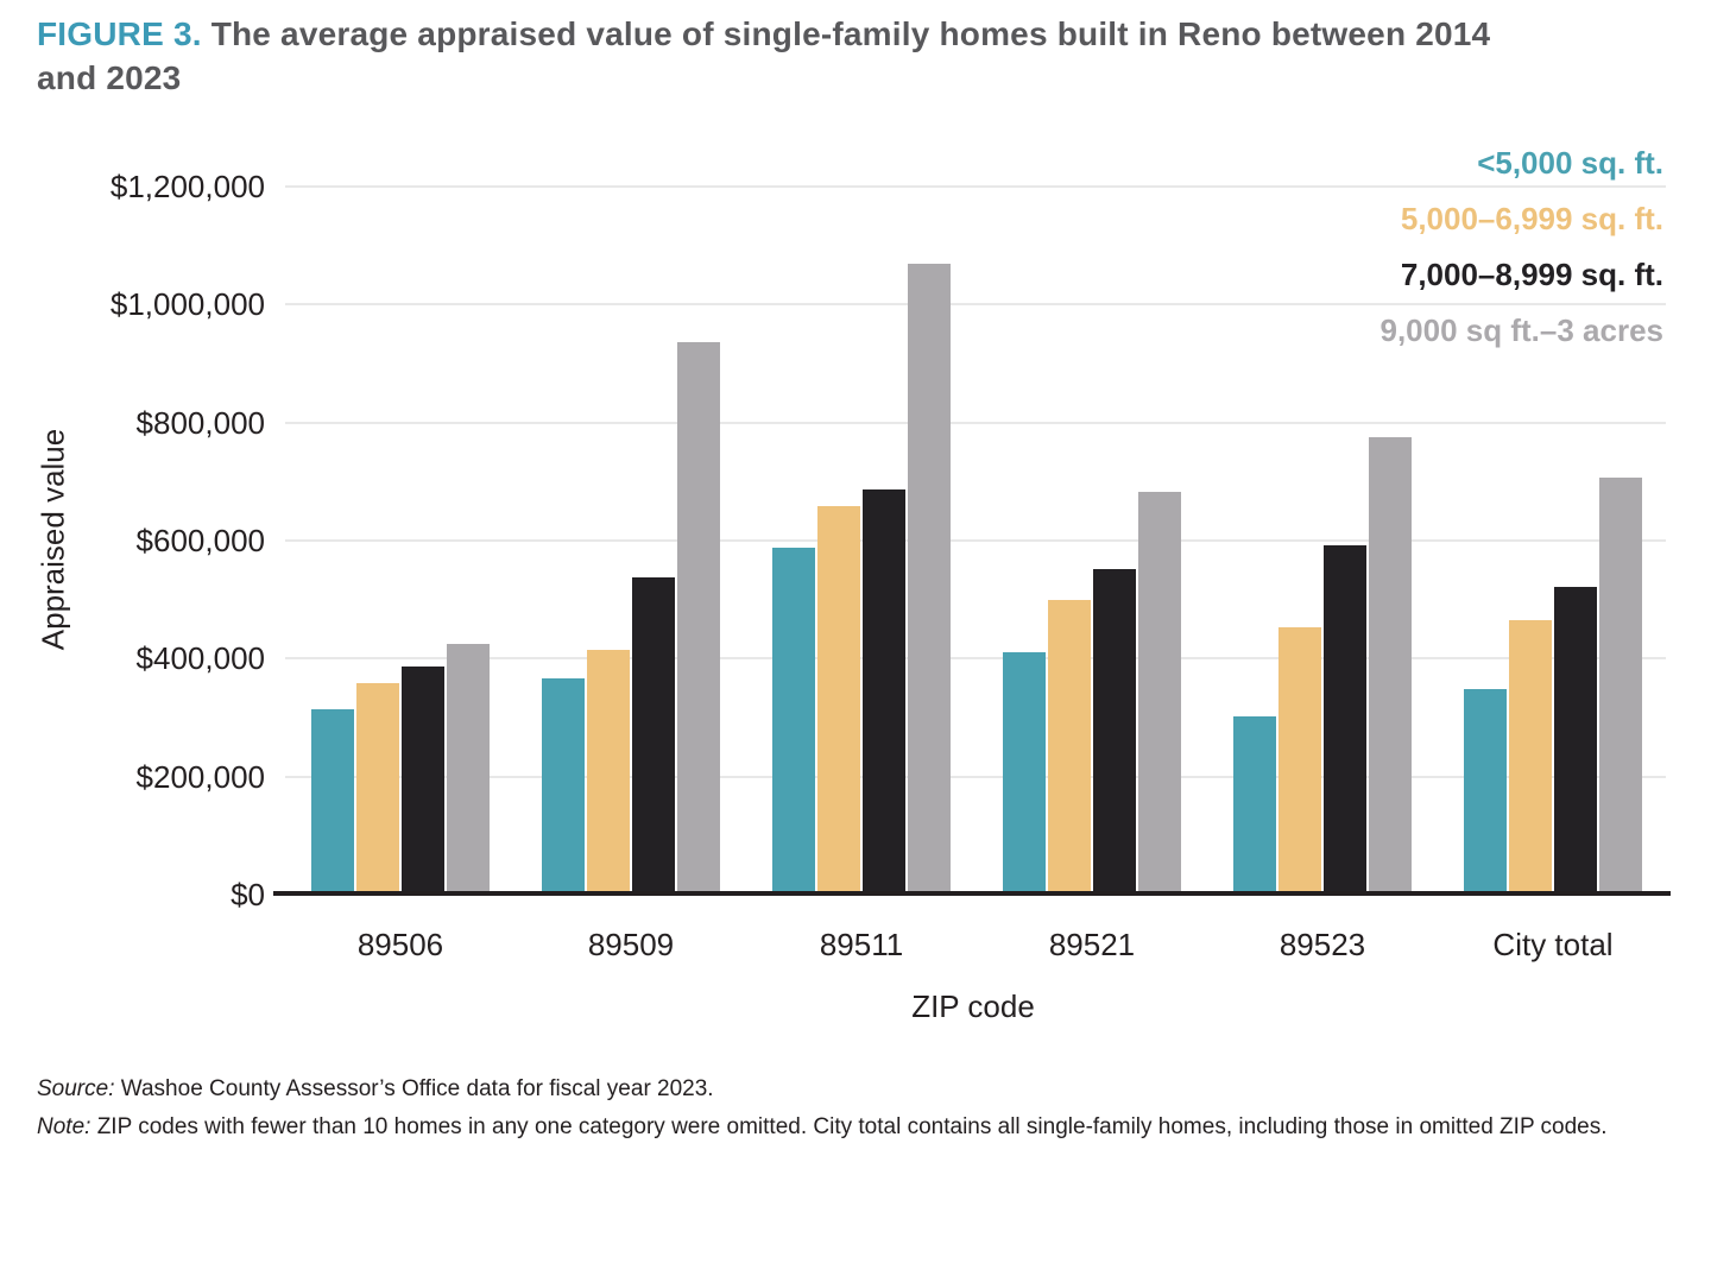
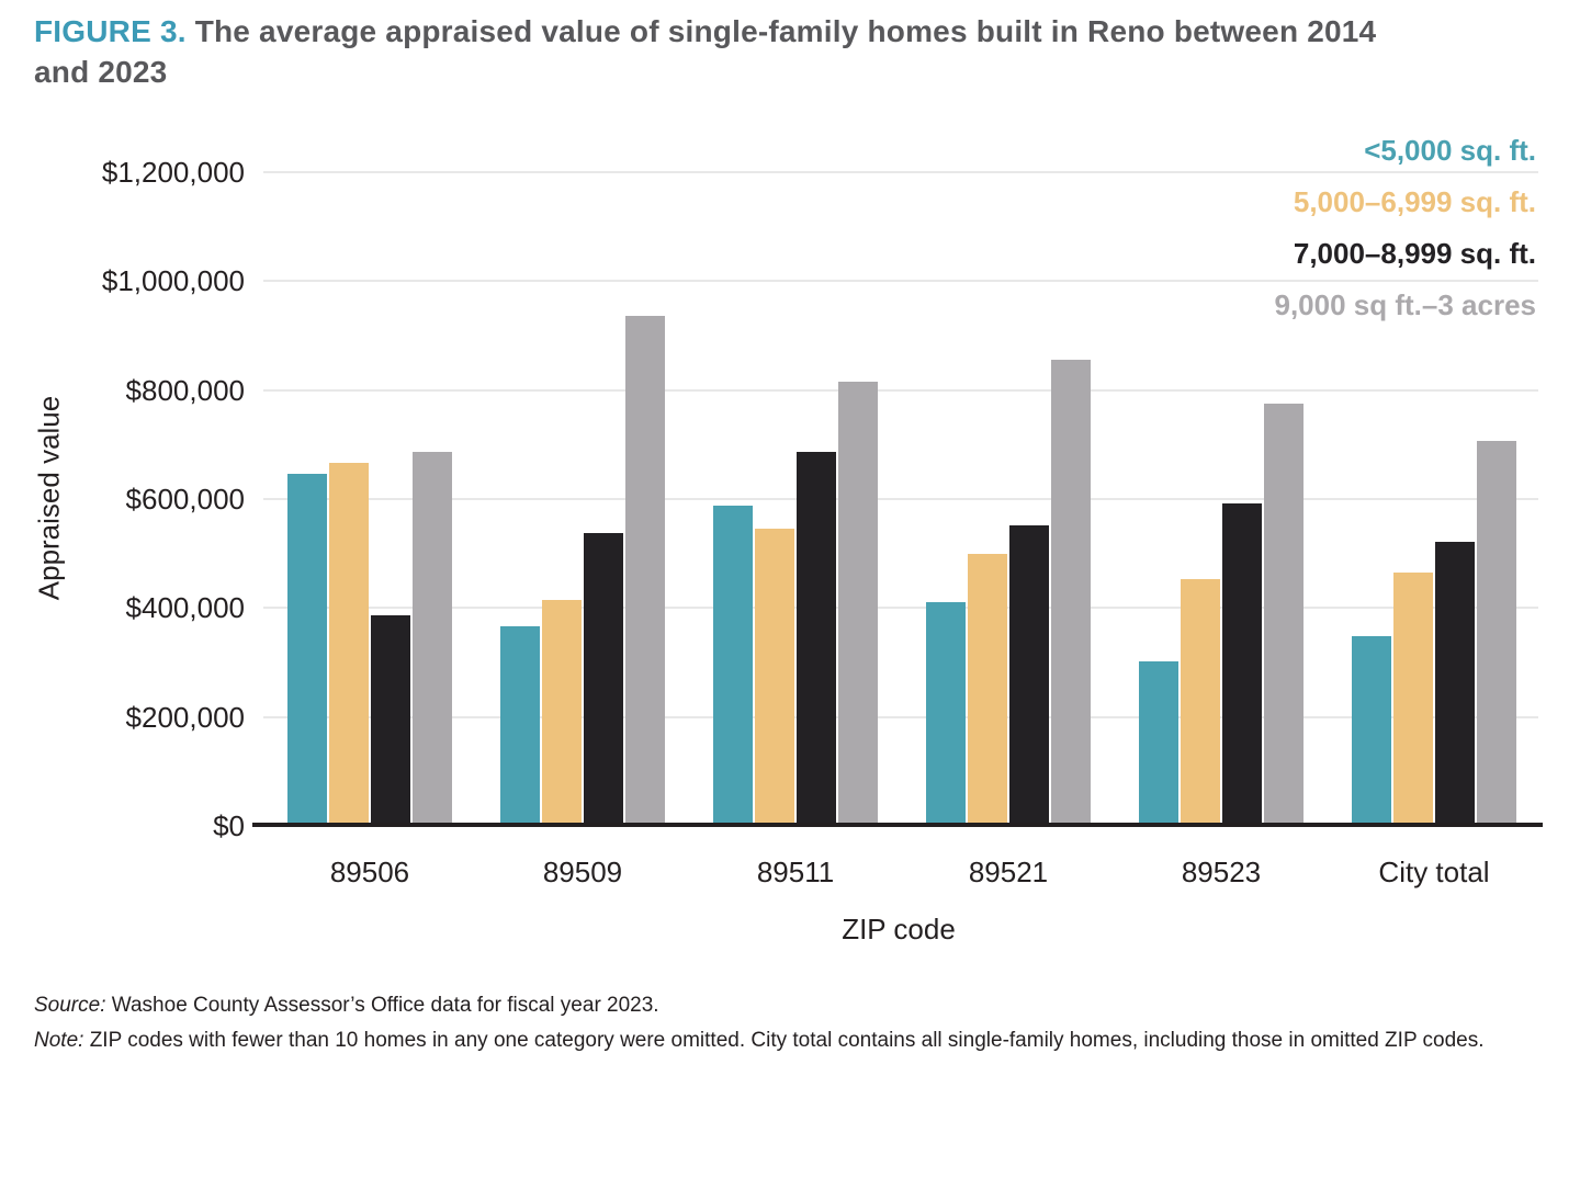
<5,000 sq. ft./89506: $310000 -> $640000
5,000–6,999 sq. ft./89506: $350000 -> $660000
9,000 sq ft.–3 acres/89506: $420000 -> $680000
5,000–6,999 sq. ft./89511: $650000 -> $540000
9,000 sq ft.–3 acres/89511: $1060000 -> $810000
9,000 sq ft.–3 acres/89521: $680000 -> $850000
